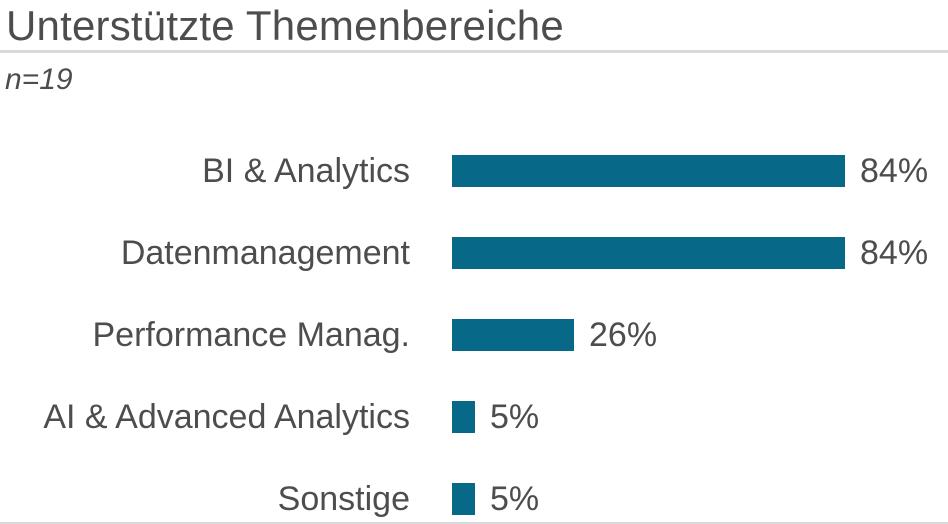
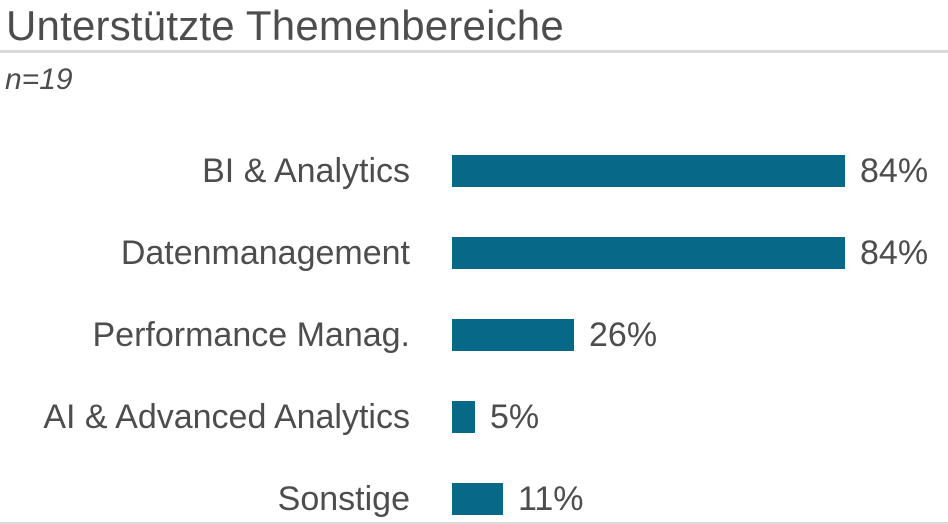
Sonstige: 5% -> 11%
